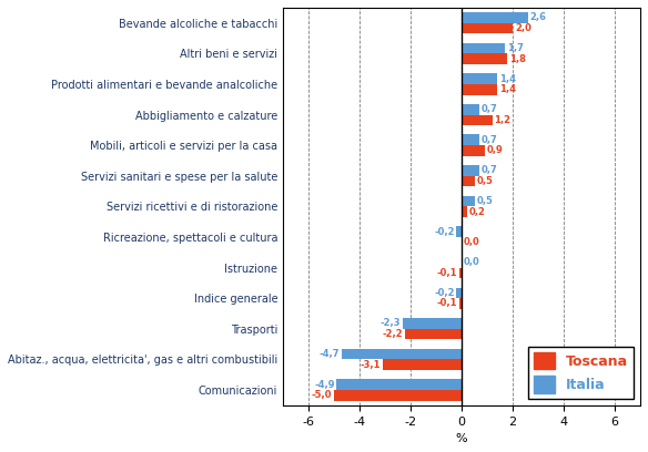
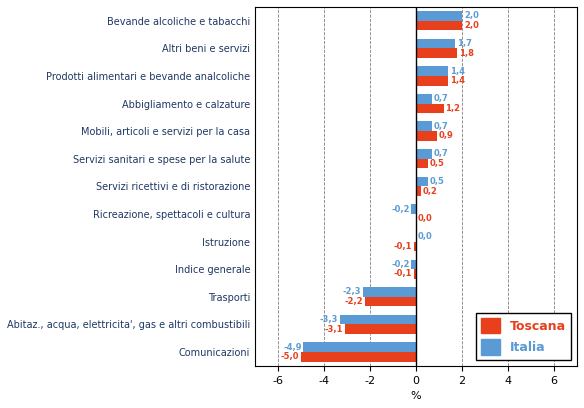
Italia/Bevande alcoliche e tabacchi: 2,6 -> 2,0
Italia/Abitaz., acqua, elettricita', gas e altri combustibili: -4,7 -> -3,3
